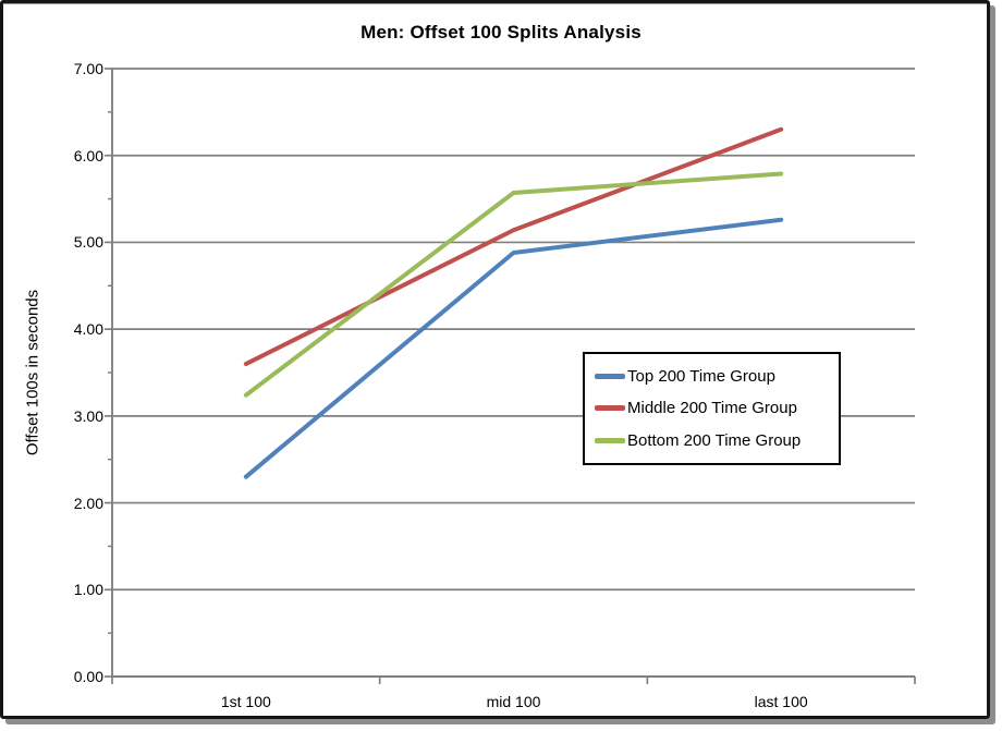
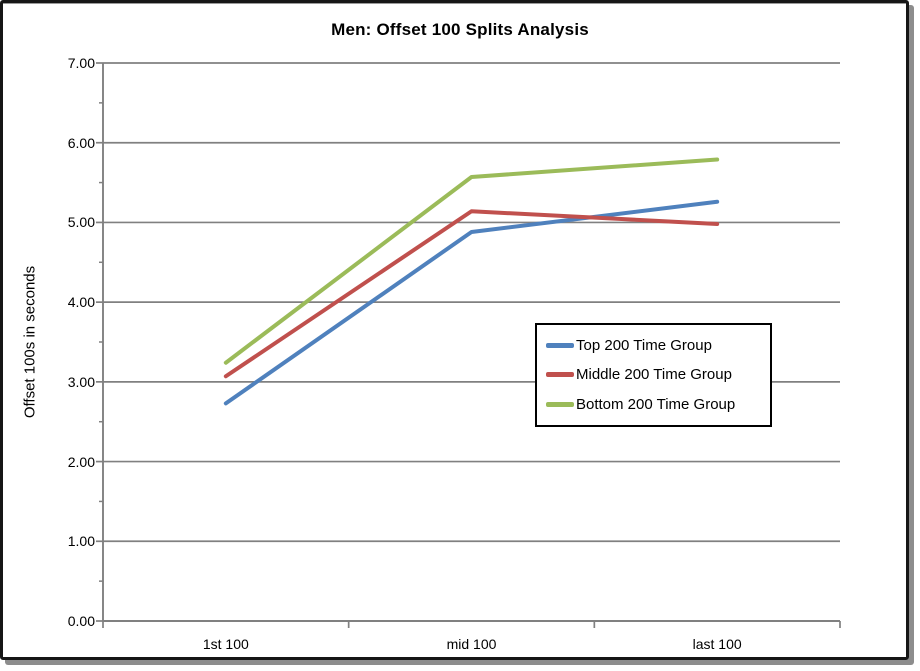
Top 200 Time Group/1st 100: 2.3 -> 2.7
Middle 200 Time Group/1st 100: 3.6 -> 3.1
Middle 200 Time Group/last 100: 6.3 -> 5.0
